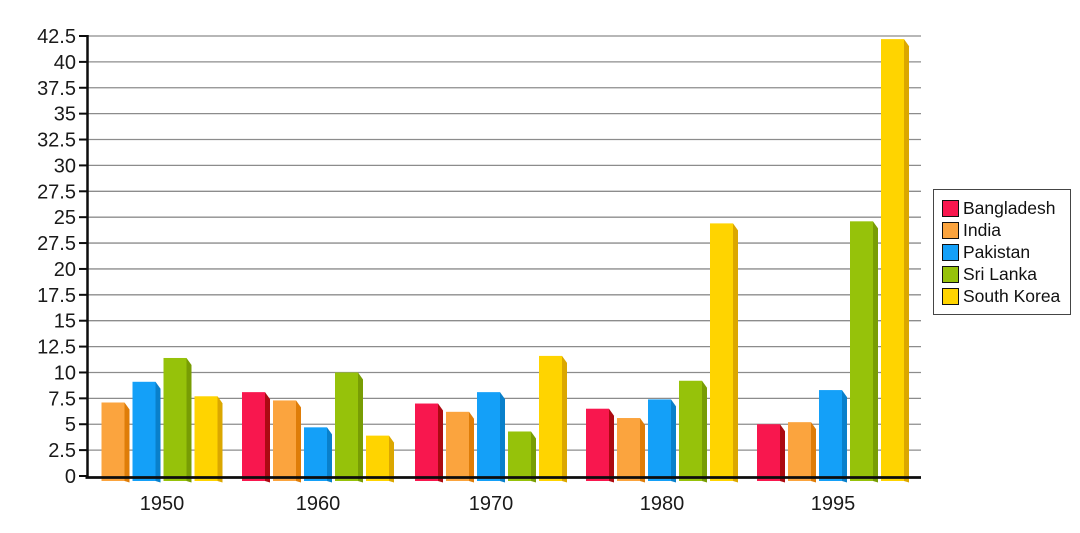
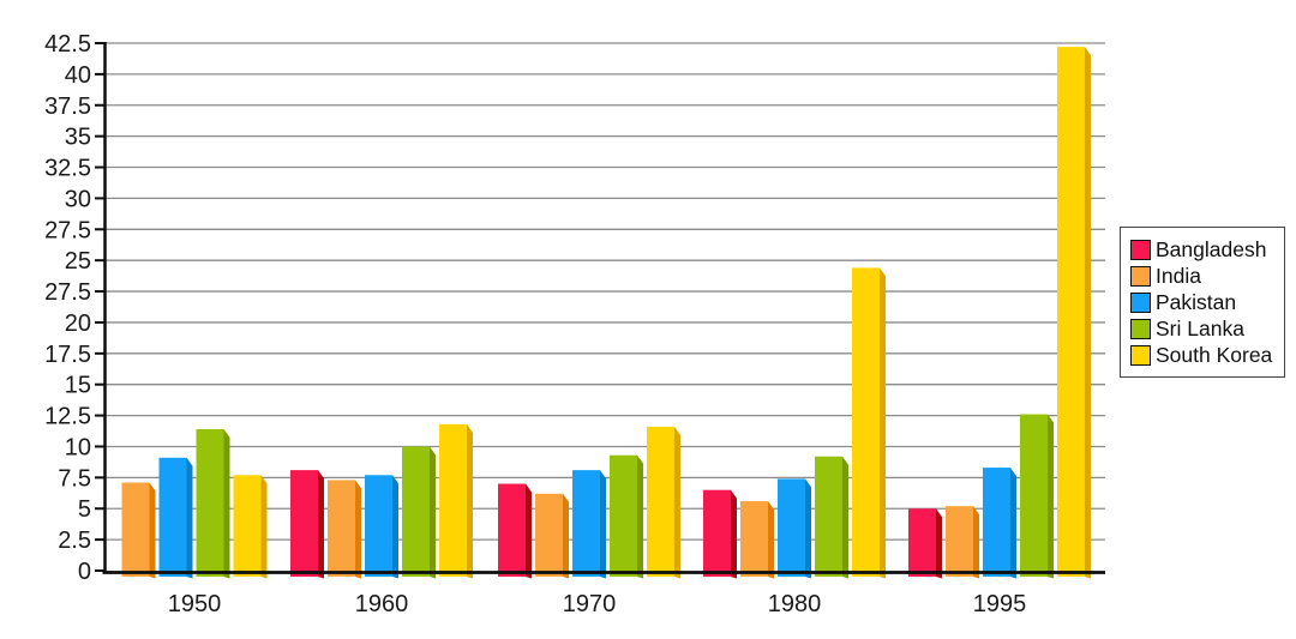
Pakistan/1960: 4,7 -> 7,7
South Korea/1960: 3,9 -> 11,8
Sri Lanka/1970: 4,3 -> 9,3
Sri Lanka/1995: 24,6 -> 12,6
